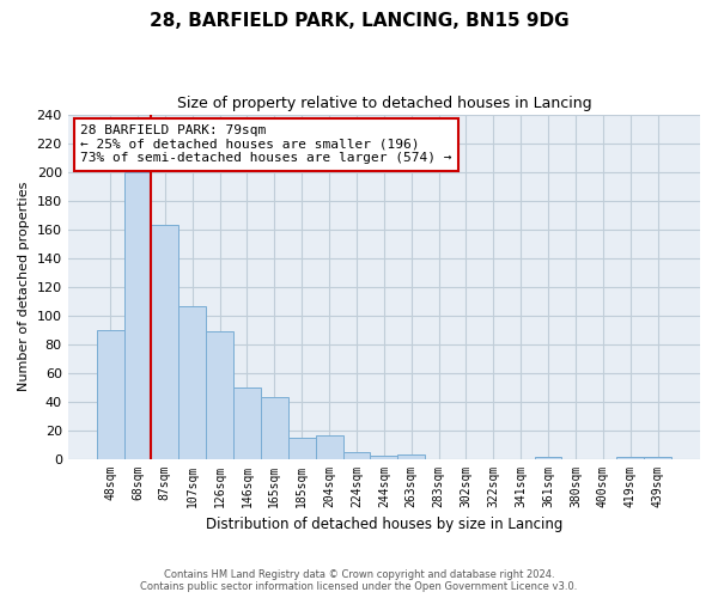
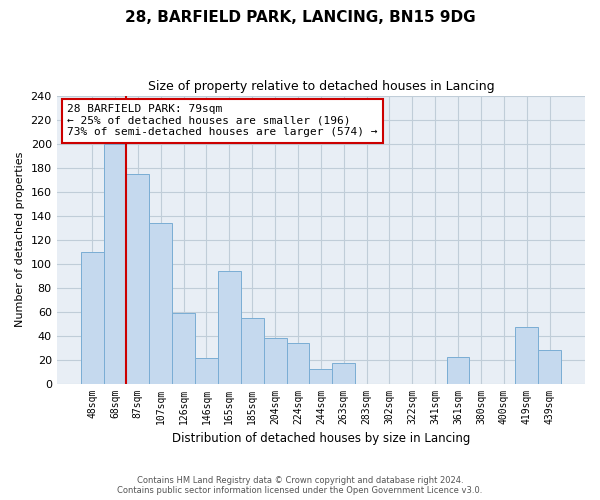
48sqm: 90 -> 110
87sqm: 163 -> 175
107sqm: 106 -> 134
126sqm: 89 -> 59
146sqm: 50 -> 21
165sqm: 43 -> 94
185sqm: 15 -> 55
204sqm: 16 -> 38
224sqm: 5 -> 34
244sqm: 2 -> 12
263sqm: 3 -> 17
361sqm: 1 -> 22
419sqm: 1 -> 47
439sqm: 1 -> 28
